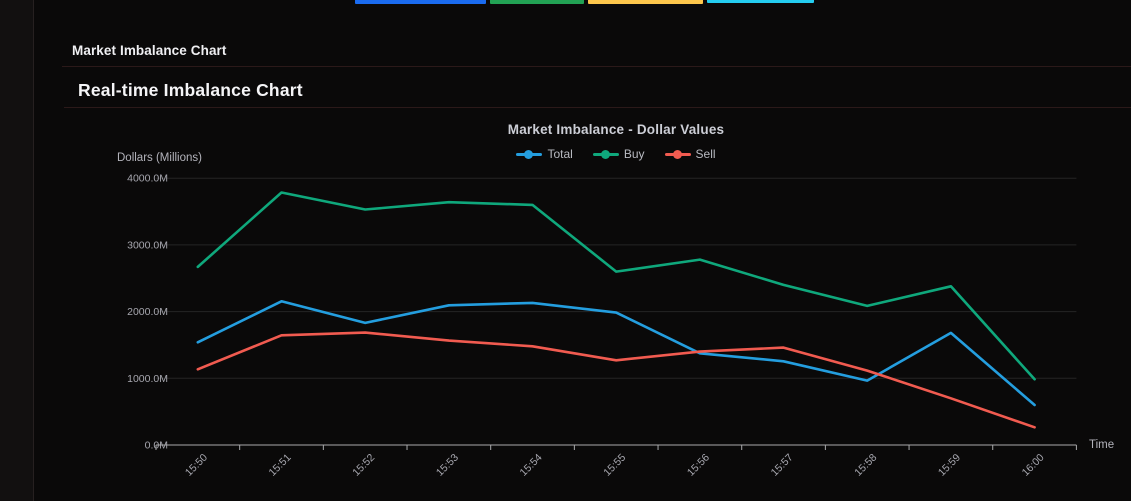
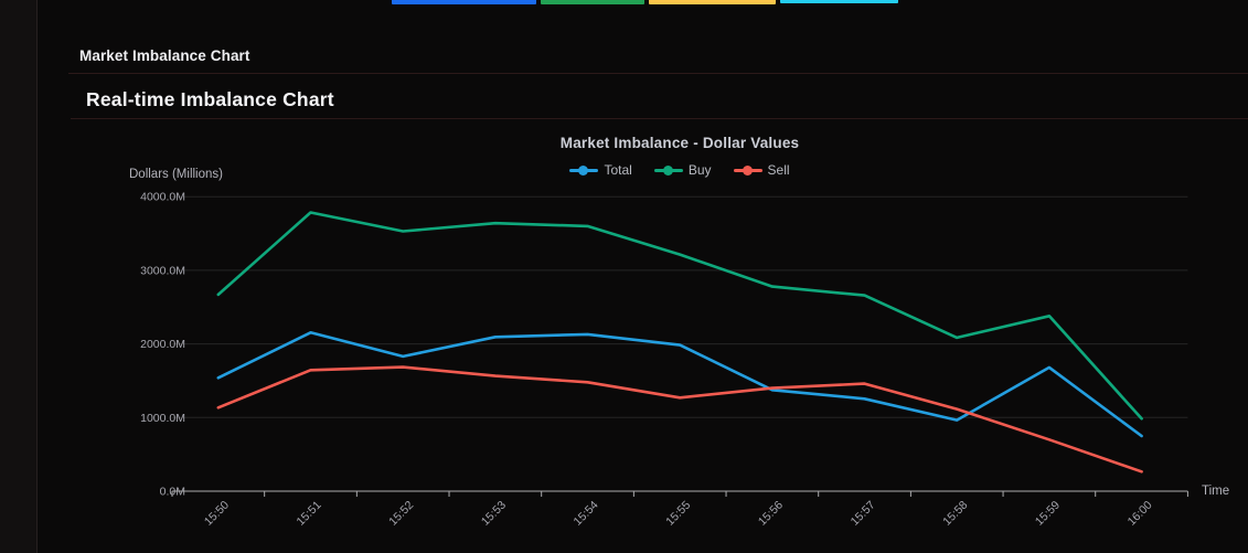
Buy/15:55: 2600M -> 3200M
Buy/15:57: 2400M -> 2700M
Total/16:00: 600M -> 800M
